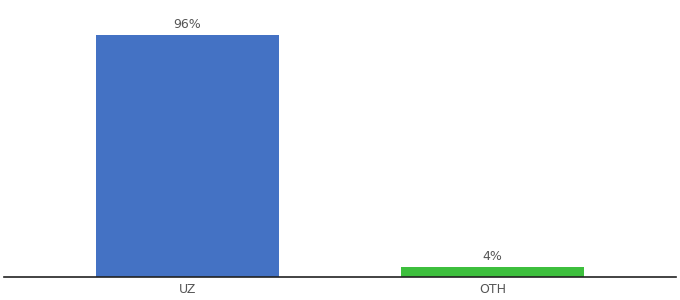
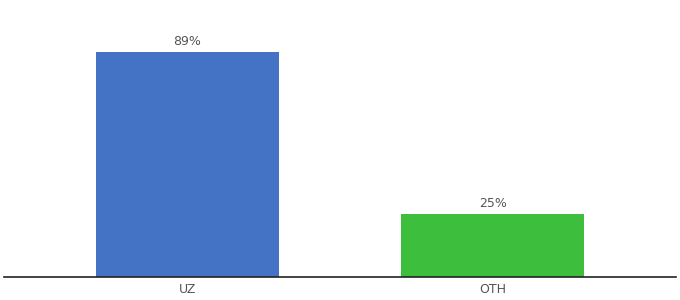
UZ: 96% -> 89%
OTH: 4% -> 25%
